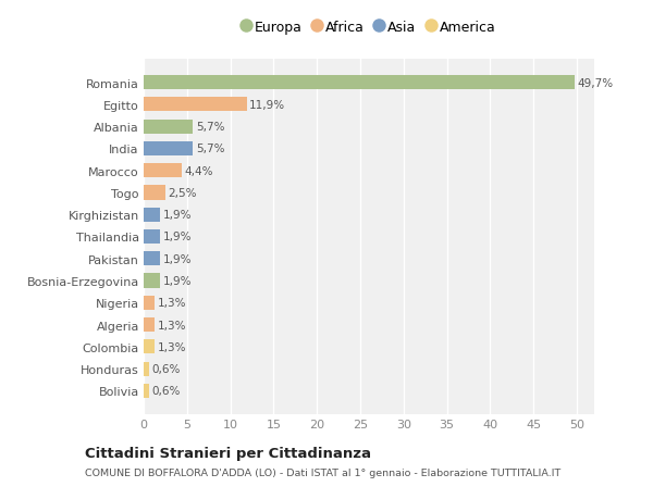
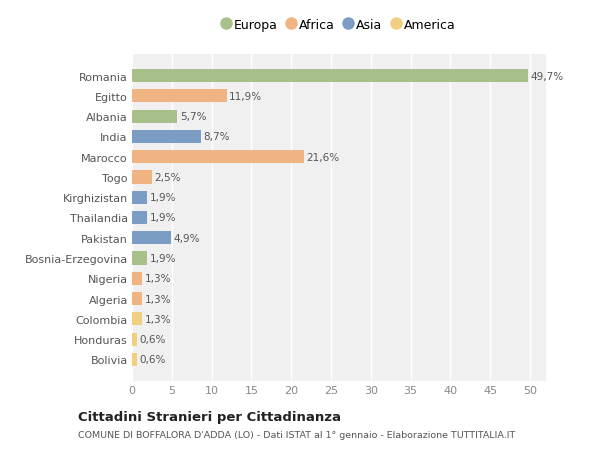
India: 5,7% -> 8,7%
Marocco: 4,4% -> 21,6%
Pakistan: 1,9% -> 4,9%
